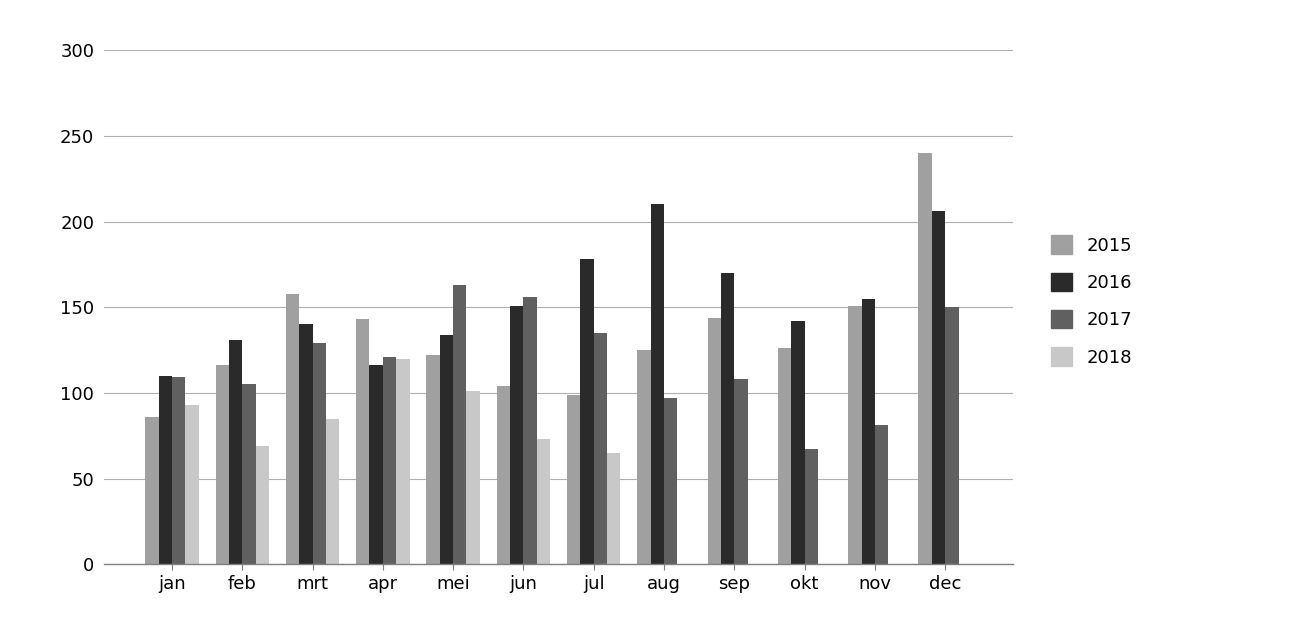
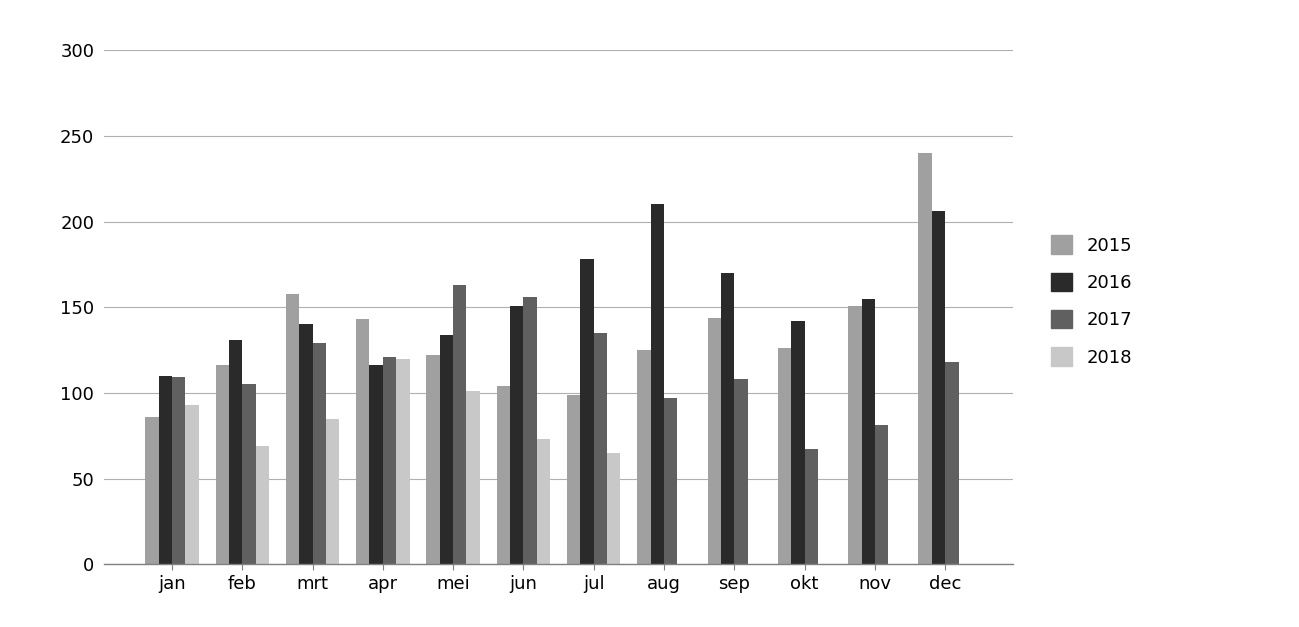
2017/dec: 150 -> 118
